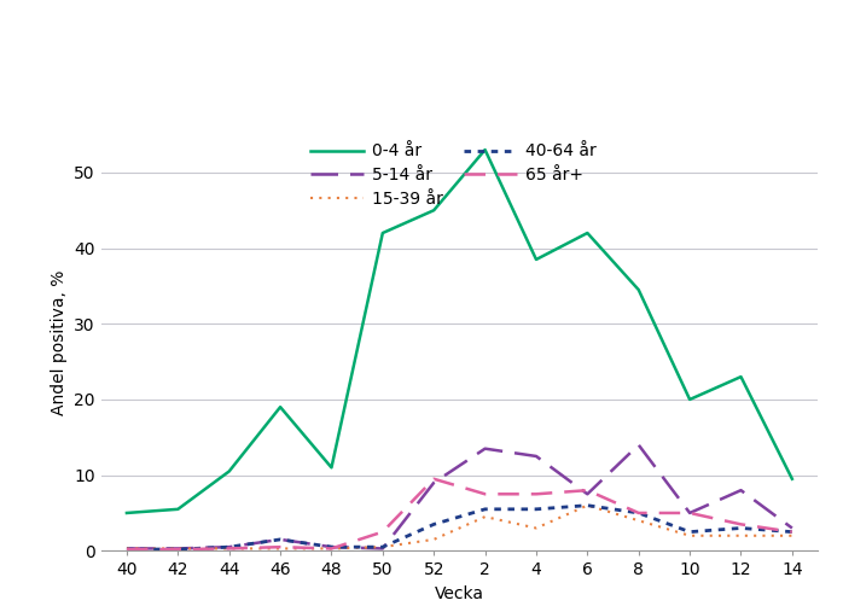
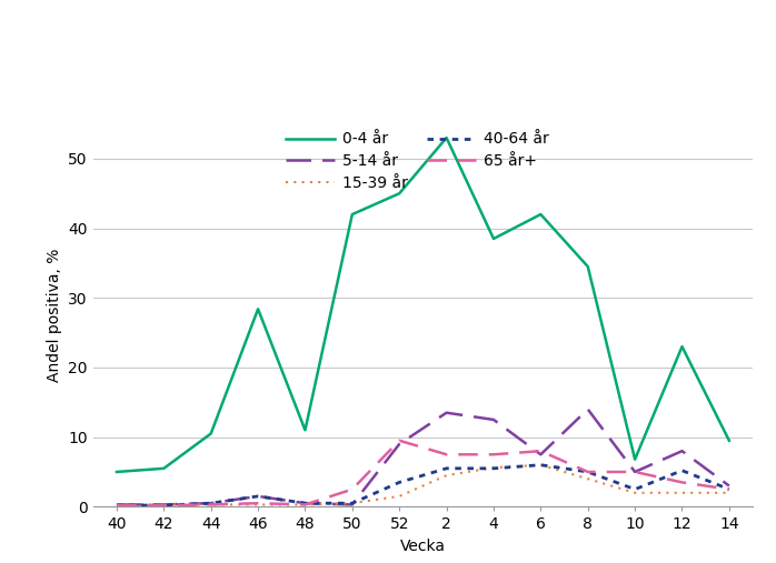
0-4 år/46: 19.0 -> 28.4
15-39 år/4: 3.0 -> 5.6
0-4 år/10: 20.0 -> 6.8
40-64 år/12: 3.0 -> 5.2
